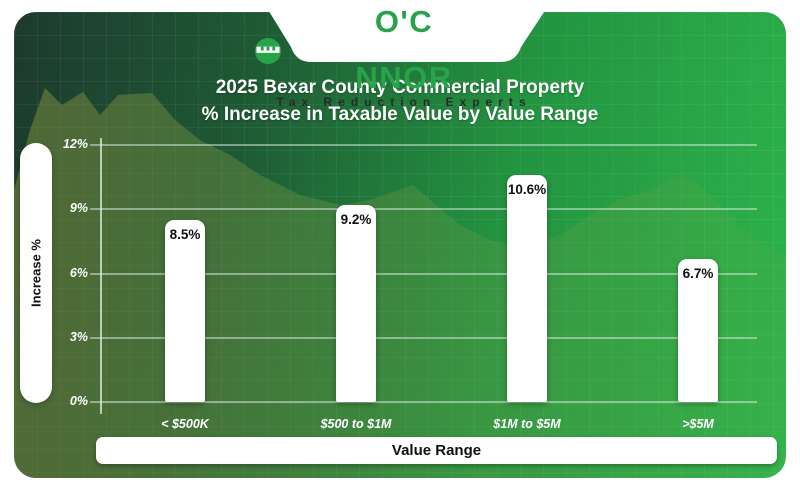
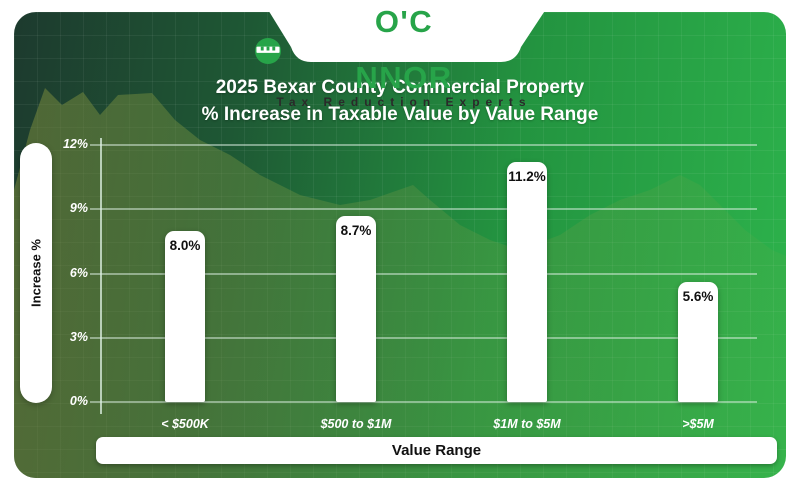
< $500K: 8.5% -> 8.0%
$500 to $1M: 9.2% -> 8.7%
$1M to $5M: 10.6% -> 11.2%
>$5M: 6.7% -> 5.6%
